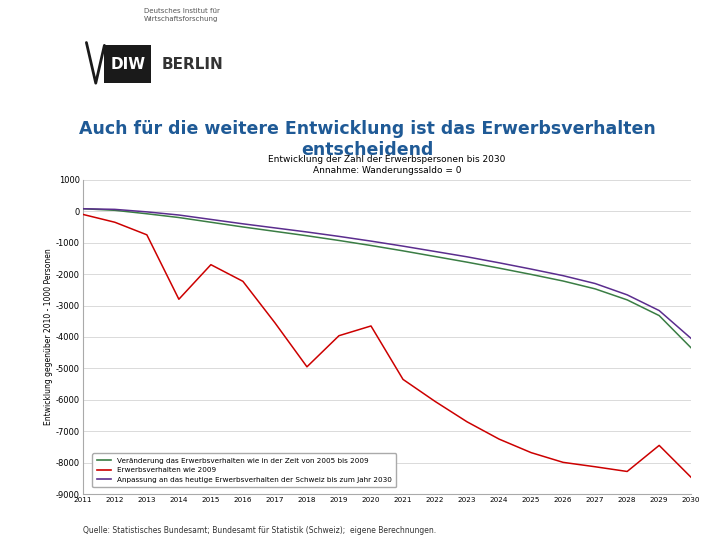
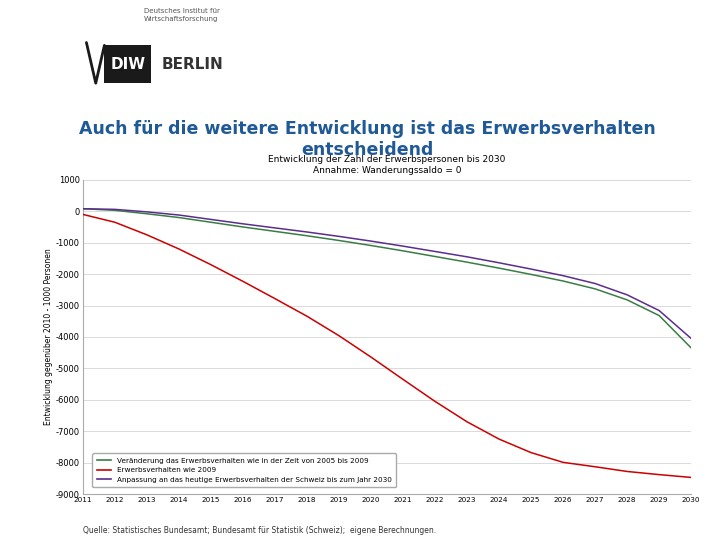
Erwerbsverhalten wie 2009/2014: -2800 -> -1200
Erwerbsverhalten wie 2009/2017: -3550 -> -2780
Erwerbsverhalten wie 2009/2018: -4950 -> -3340
Erwerbsverhalten wie 2009/2020: -3650 -> -4640
Erwerbsverhalten wie 2009/2029: -7450 -> -8380
